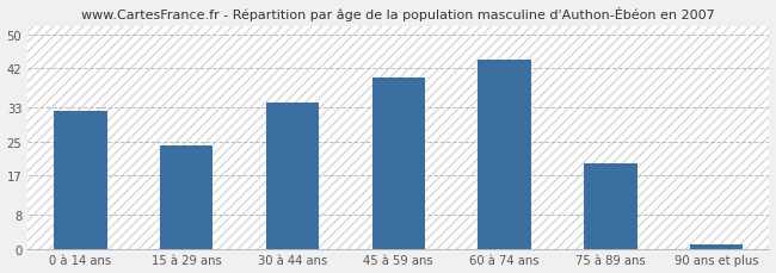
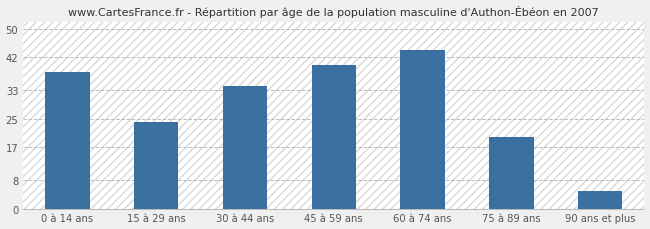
0 à 14 ans: 32 -> 38
90 ans et plus: 1 -> 5
